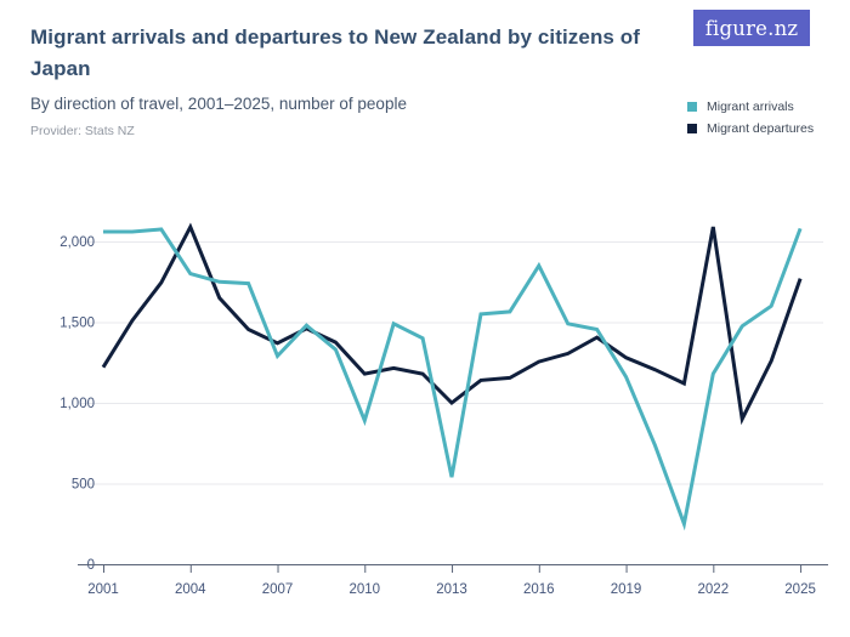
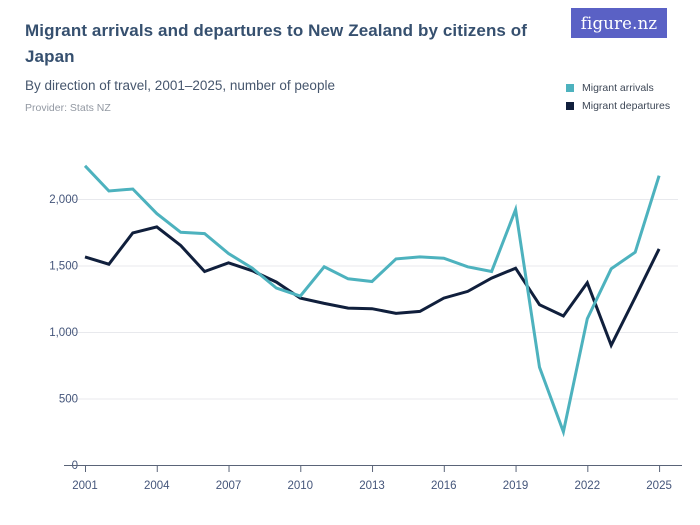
Migrant arrivals/2001: 2060 -> 2250
Migrant departures/2001: 1220 -> 1560
Migrant arrivals/2004: 1800 -> 1890
Migrant departures/2004: 2090 -> 1790
Migrant arrivals/2007: 1290 -> 1590
Migrant departures/2007: 1370 -> 1520
Migrant arrivals/2010: 890 -> 1270
Migrant departures/2010: 1180 -> 1260
Migrant arrivals/2013: 540 -> 1380
Migrant departures/2013: 1000 -> 1180
Migrant arrivals/2016: 1850 -> 1560
Migrant arrivals/2019: 1160 -> 1920
Migrant departures/2019: 1280 -> 1480
Migrant arrivals/2022: 1180 -> 1100
Migrant departures/2022: 2090 -> 1370
Migrant arrivals/2025: 2080 -> 2180
Migrant departures/2025: 1770 -> 1620
